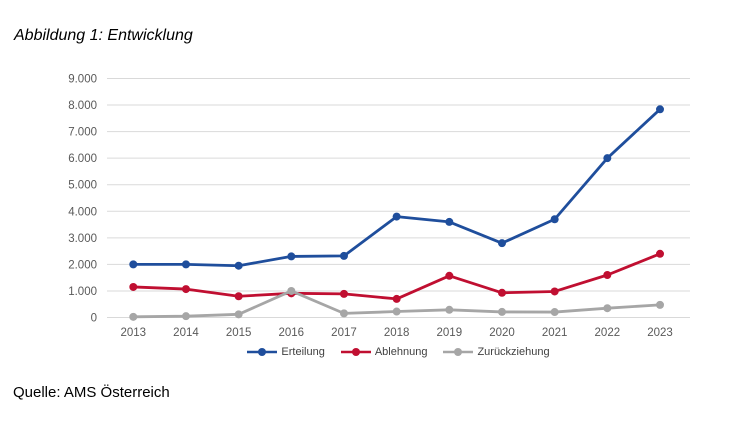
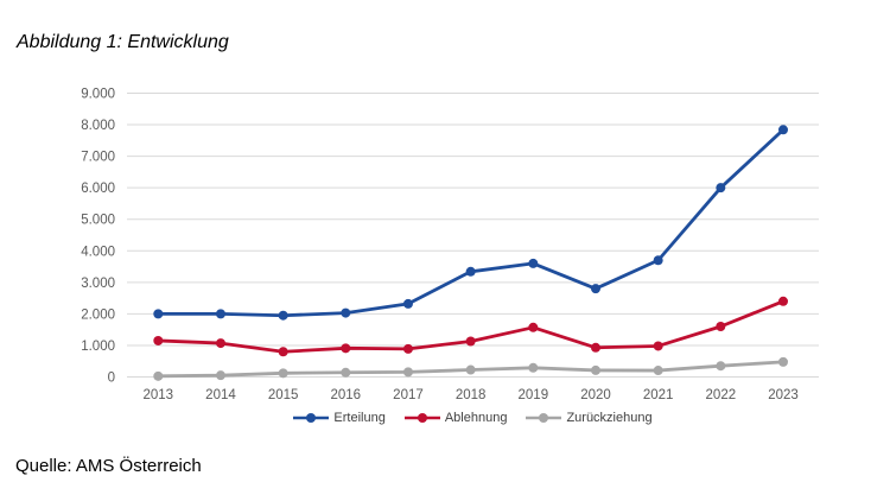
Erteilung/2016: 2300 -> 2000
Zurückziehung/2016: 1000 -> 100
Erteilung/2018: 3800 -> 3300
Ablehnung/2018: 700 -> 1100
